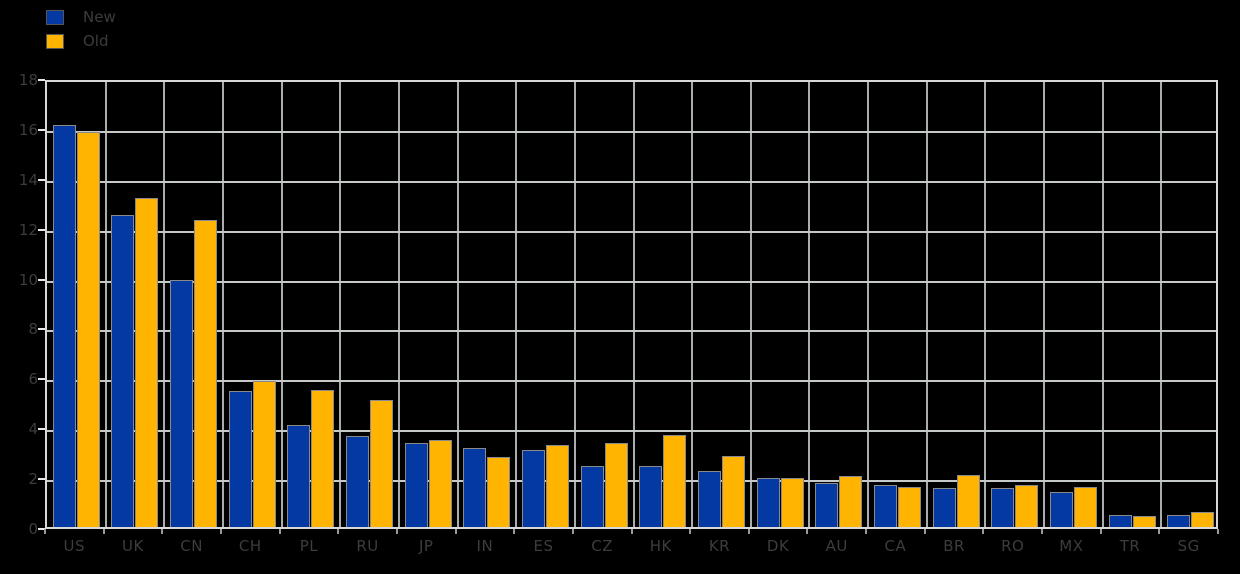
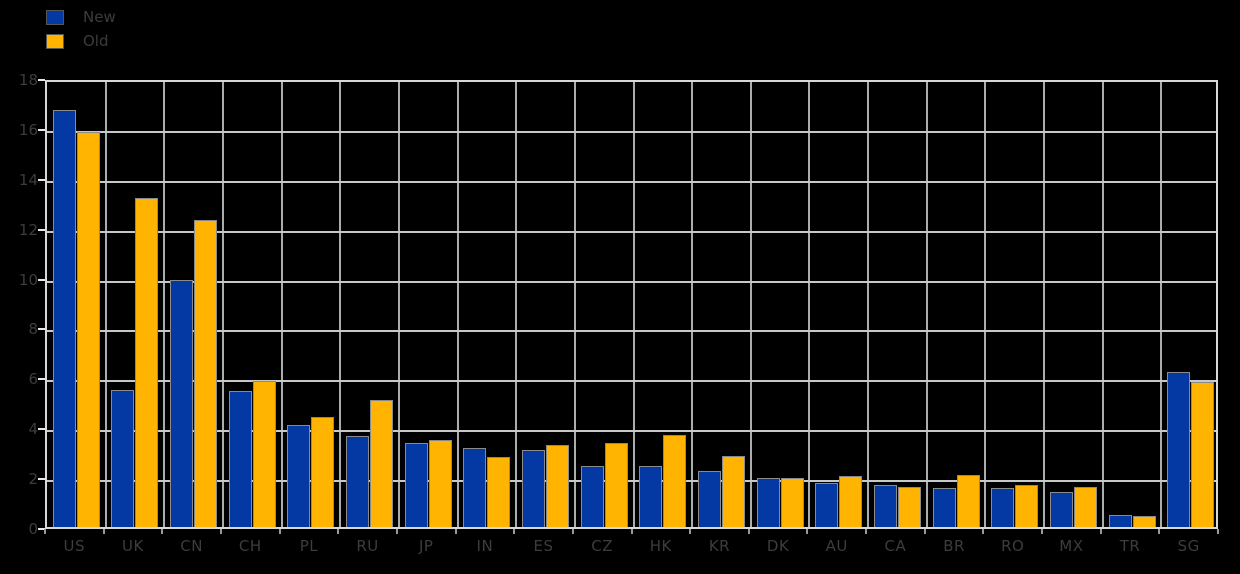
New/US: 16.1 -> 16.7
New/UK: 12.5 -> 5.5
Old/PL: 5.5 -> 4.4
New/SG: 0.5 -> 6.2
Old/SG: 0.6 -> 5.8
